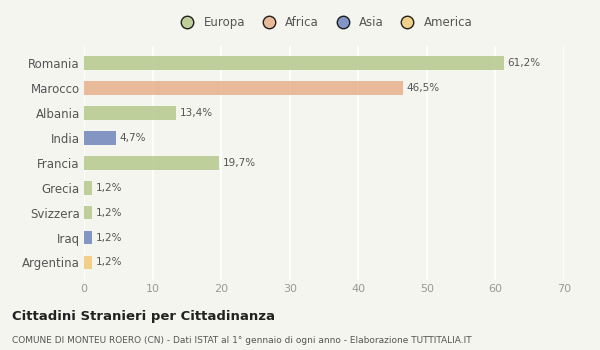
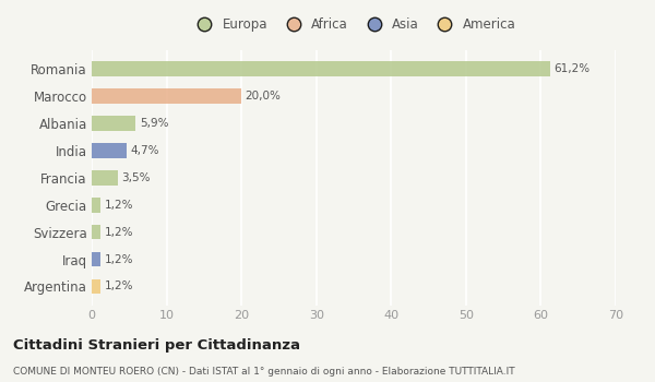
Marocco: 46,5% -> 20,0%
Albania: 13,4% -> 5,9%
Francia: 19,7% -> 3,5%
